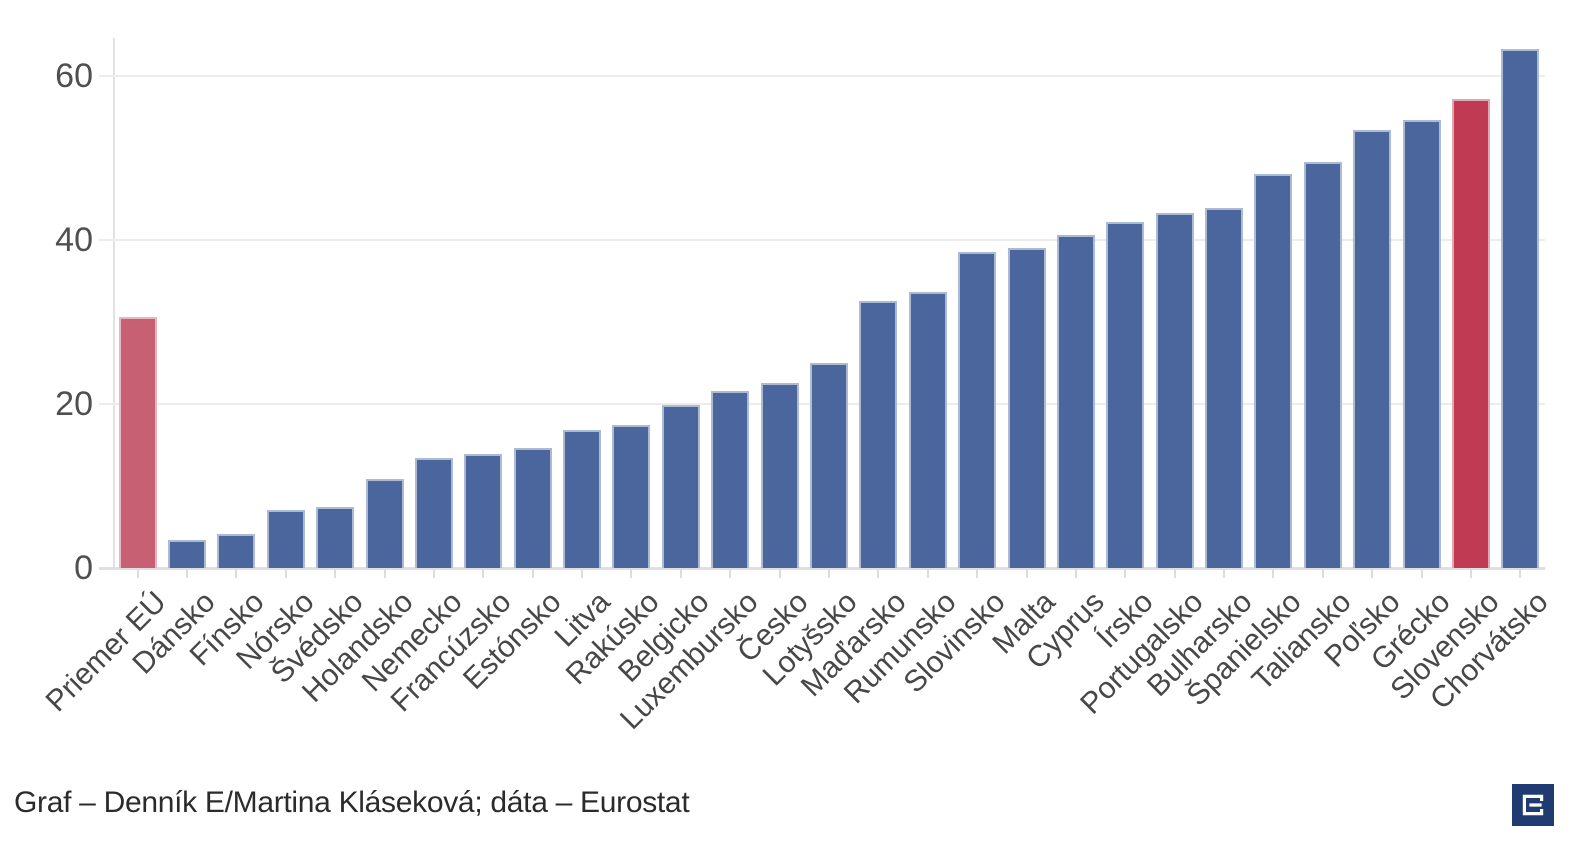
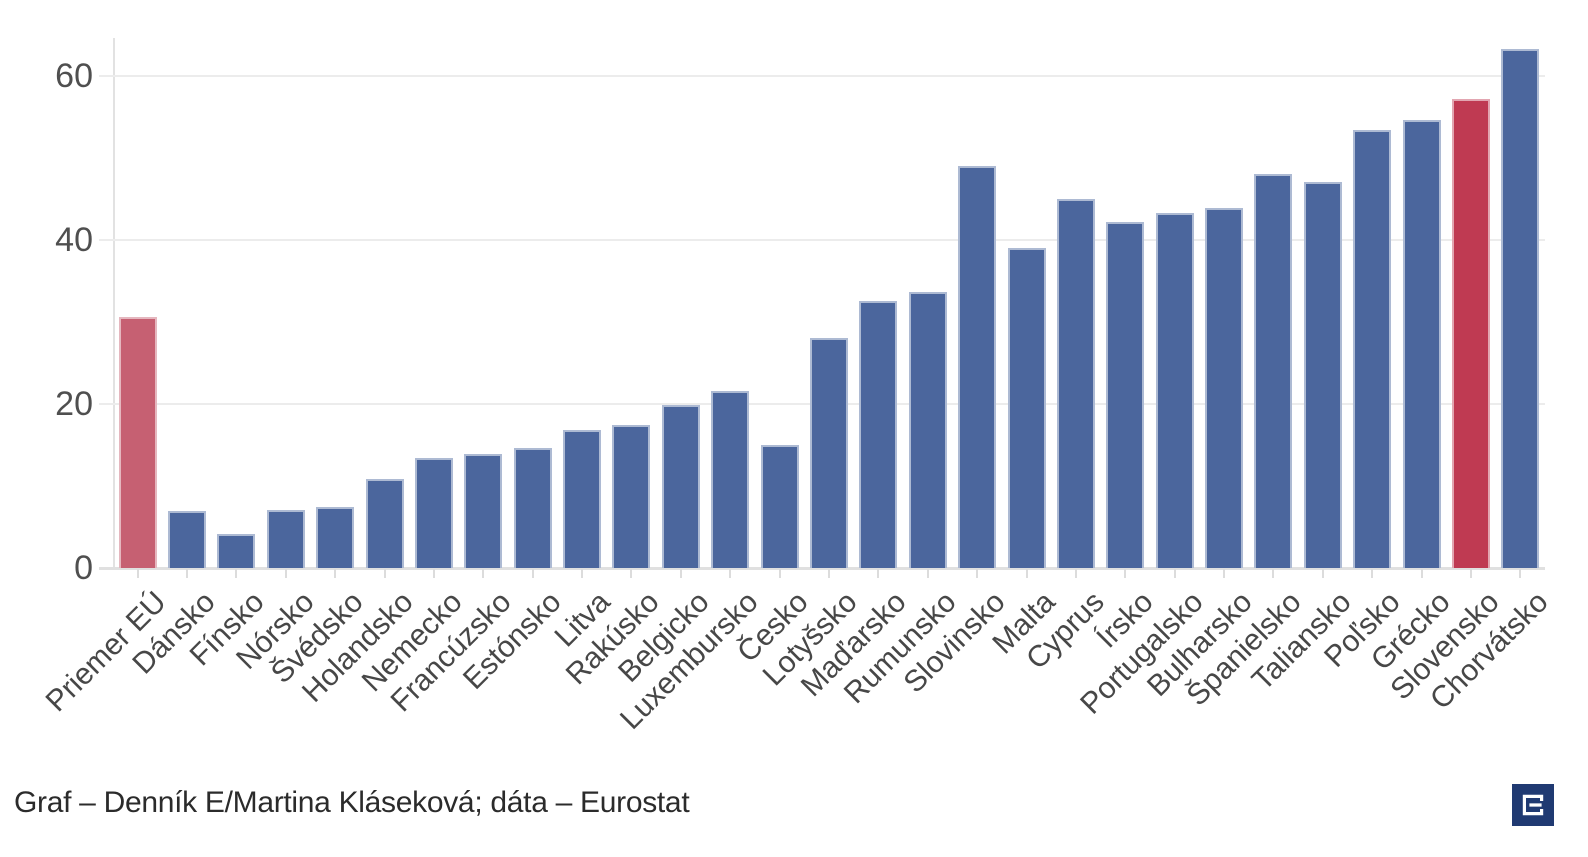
Dánsko: 3 -> 7
Česko: 23 -> 15
Lotyšsko: 25 -> 28
Slovinsko: 38 -> 49
Cyprus: 41 -> 45
Taliansko: 50 -> 47
